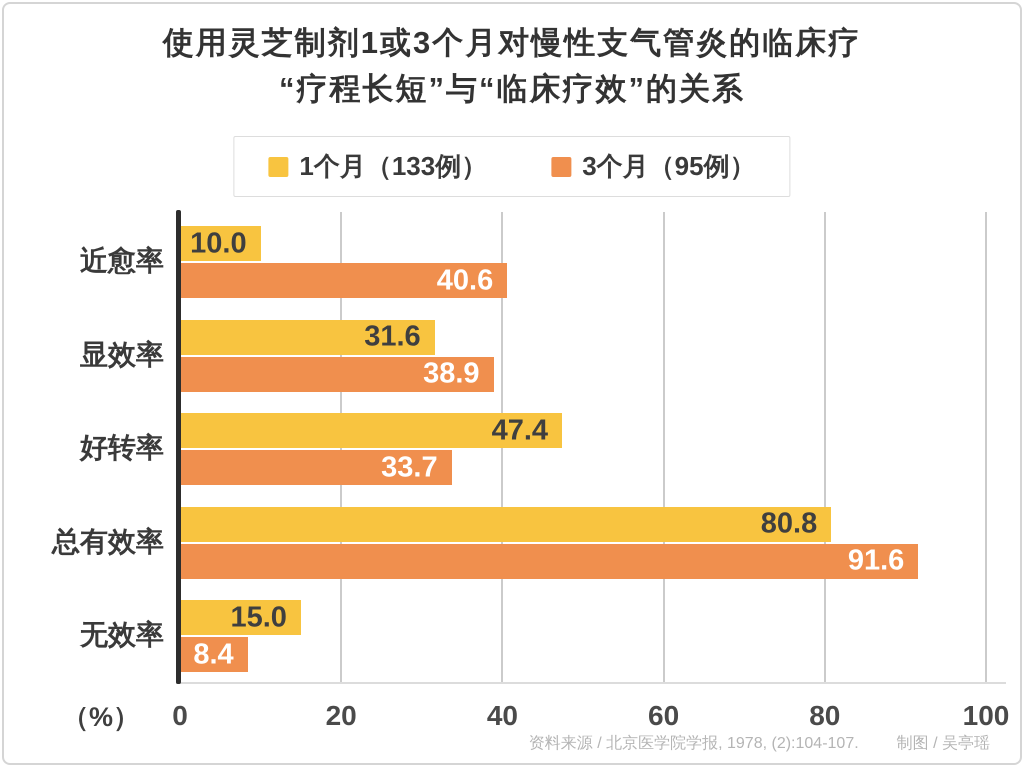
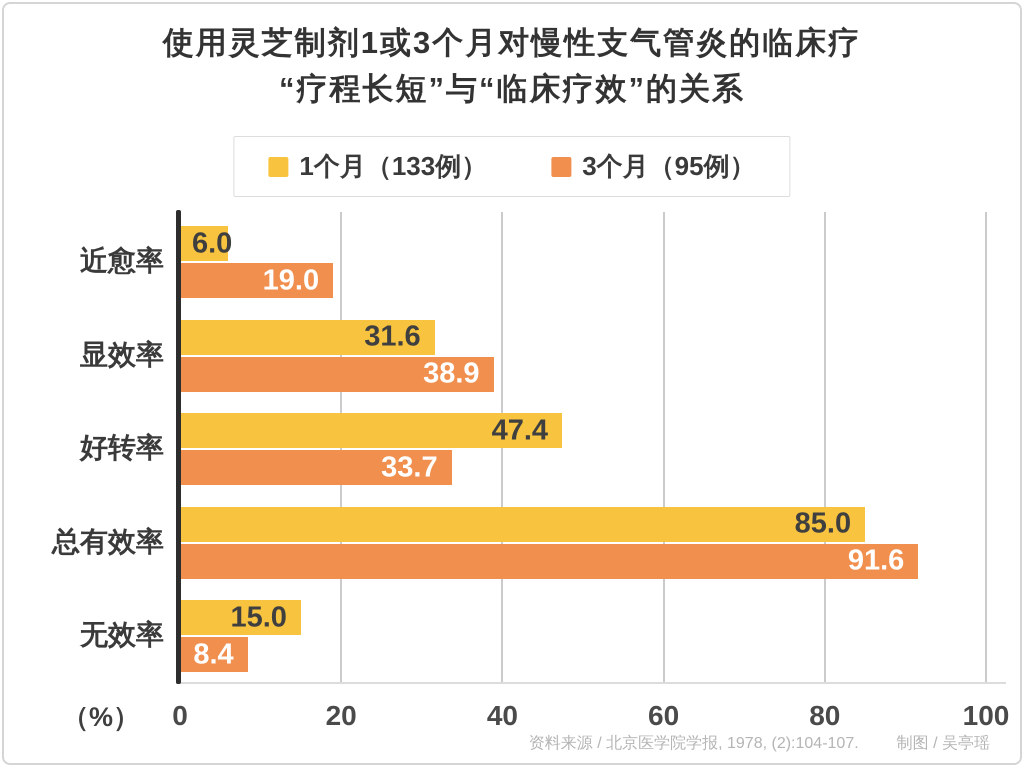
1个月（133例）/近愈率: 10.0 -> 6.0
3个月（95例）/近愈率: 40.6 -> 19.0
1个月（133例）/总有效率: 80.8 -> 85.0
